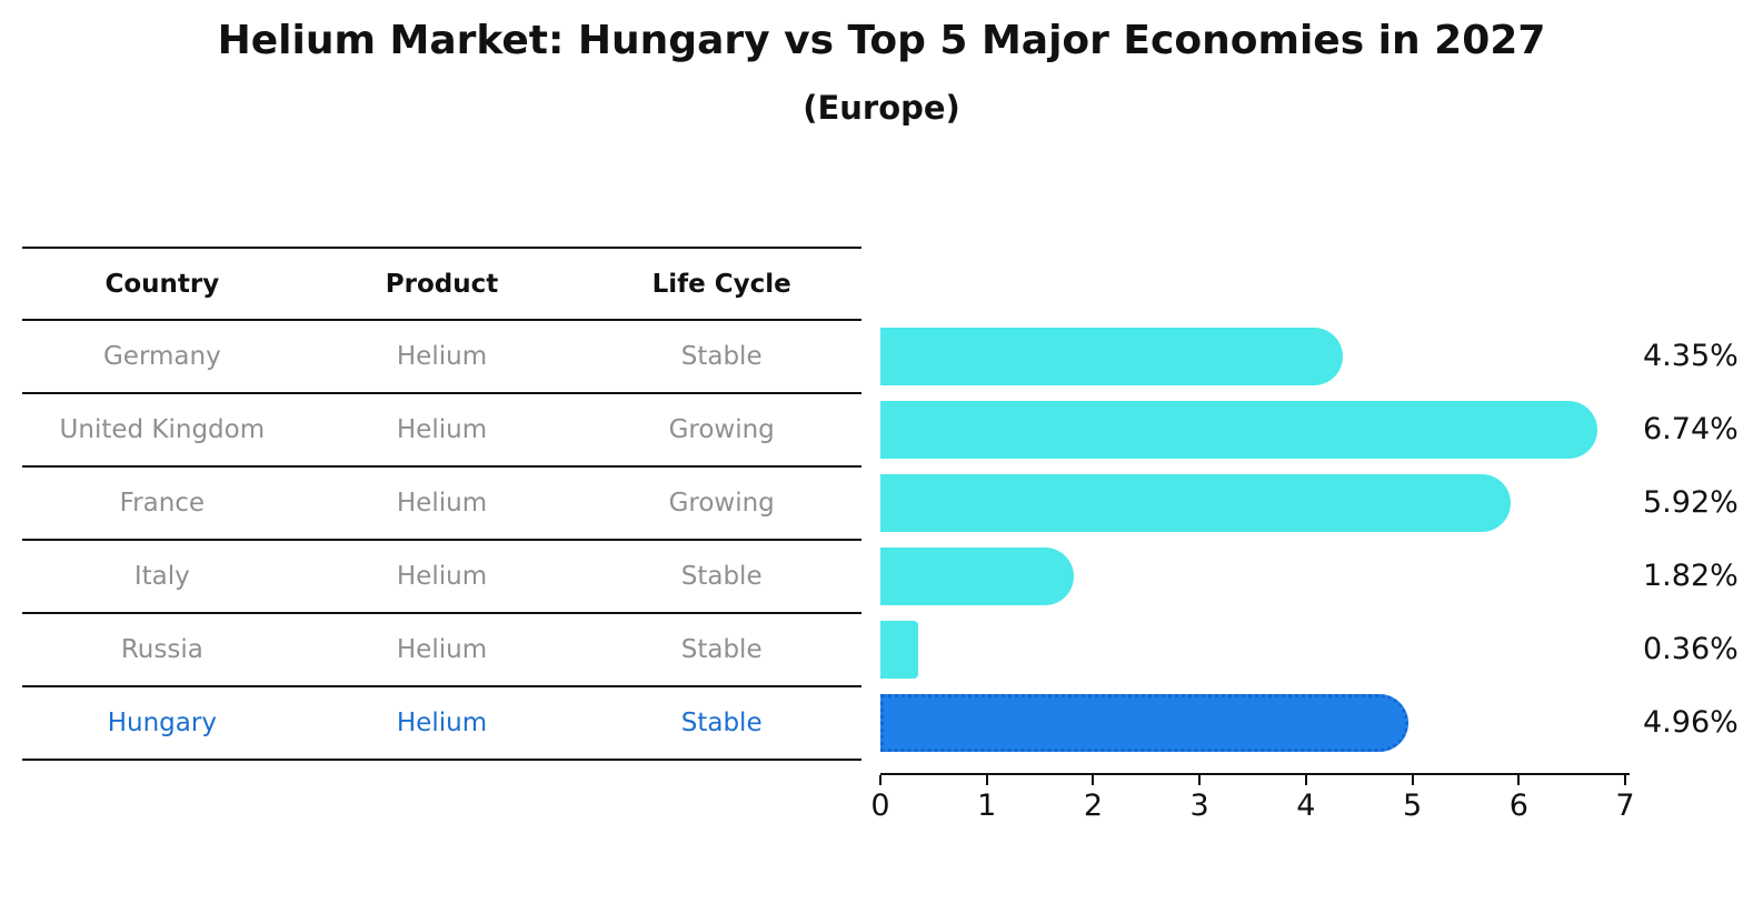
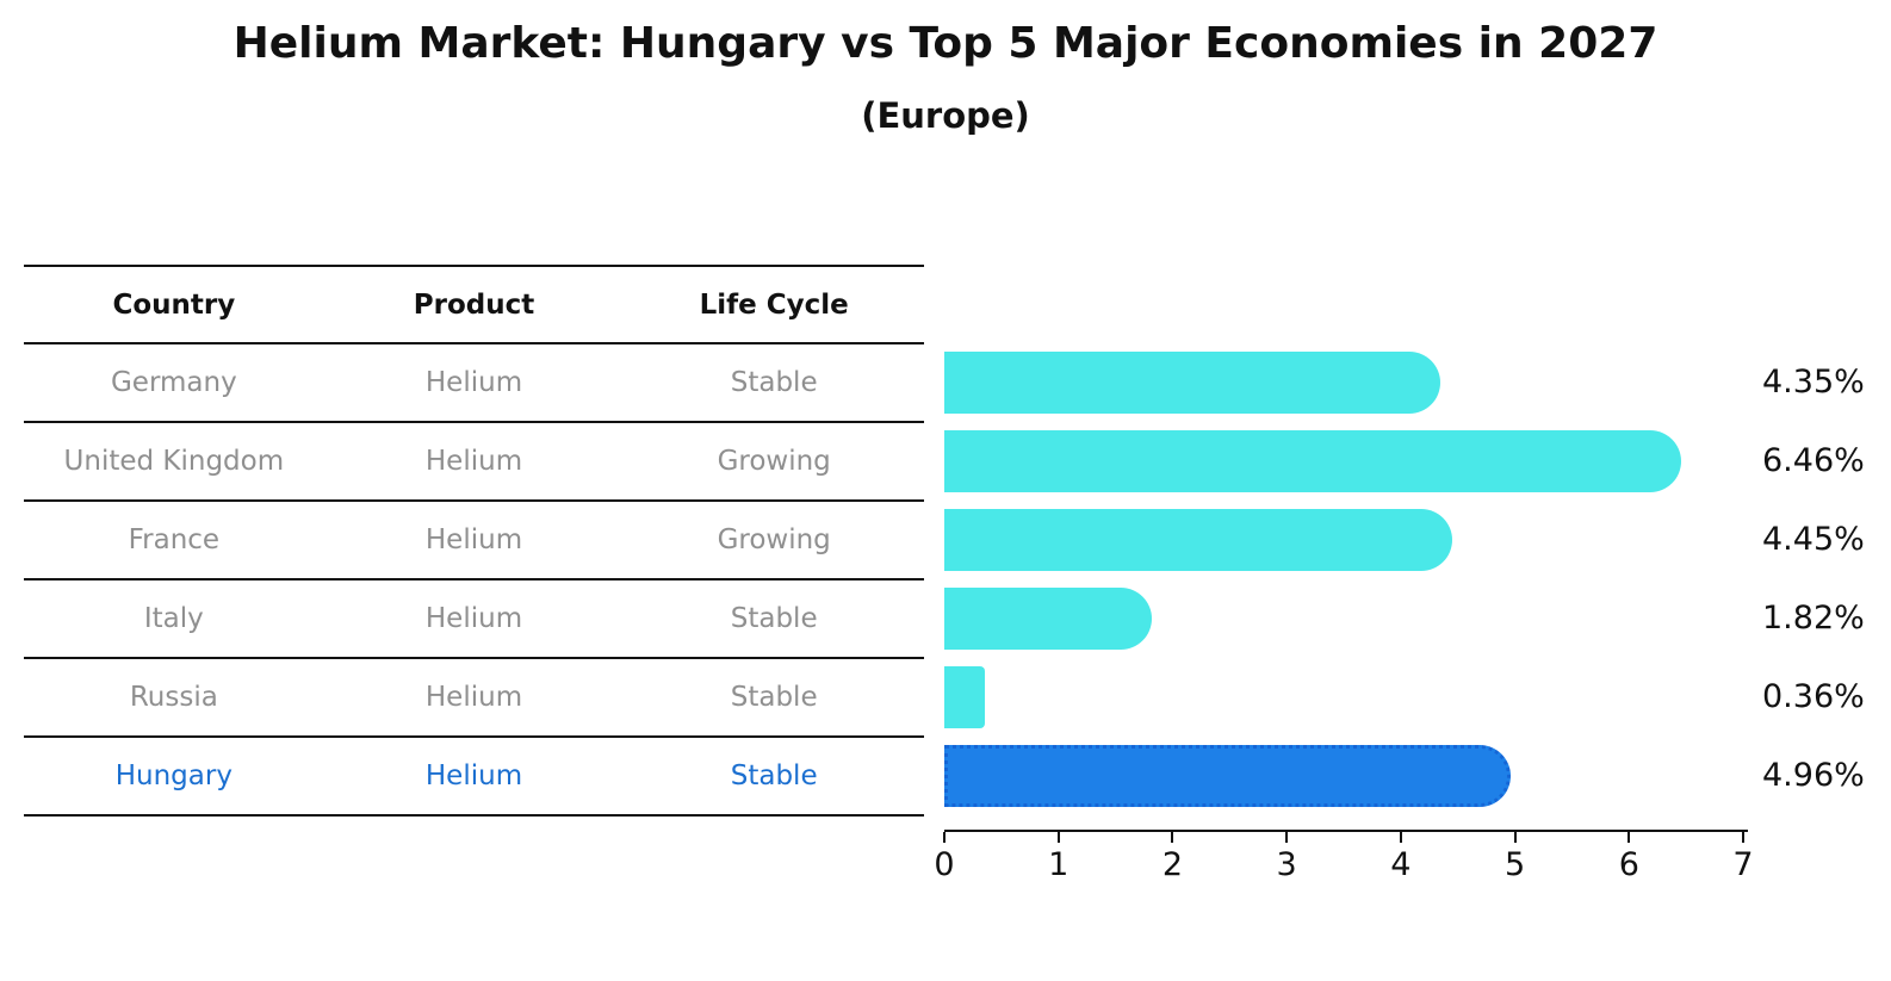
United Kingdom: 6.74% -> 6.46%
France: 5.92% -> 4.45%
